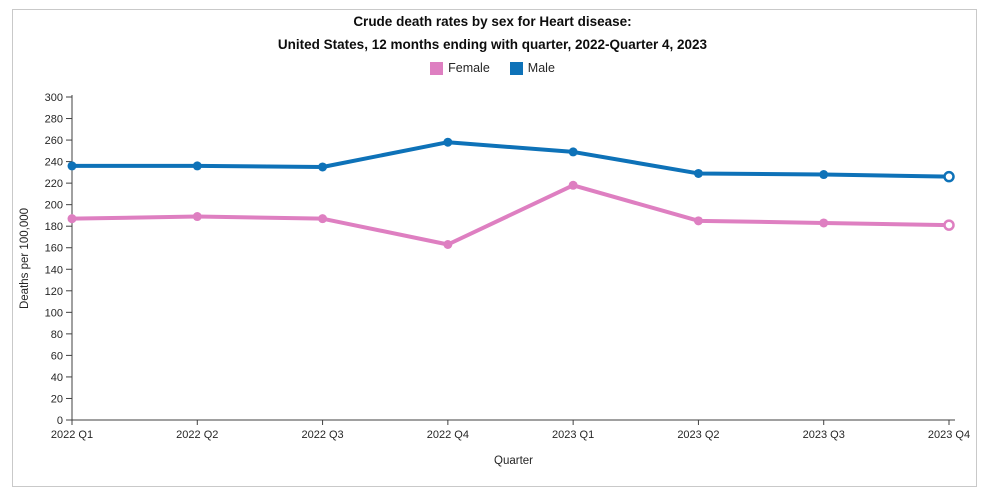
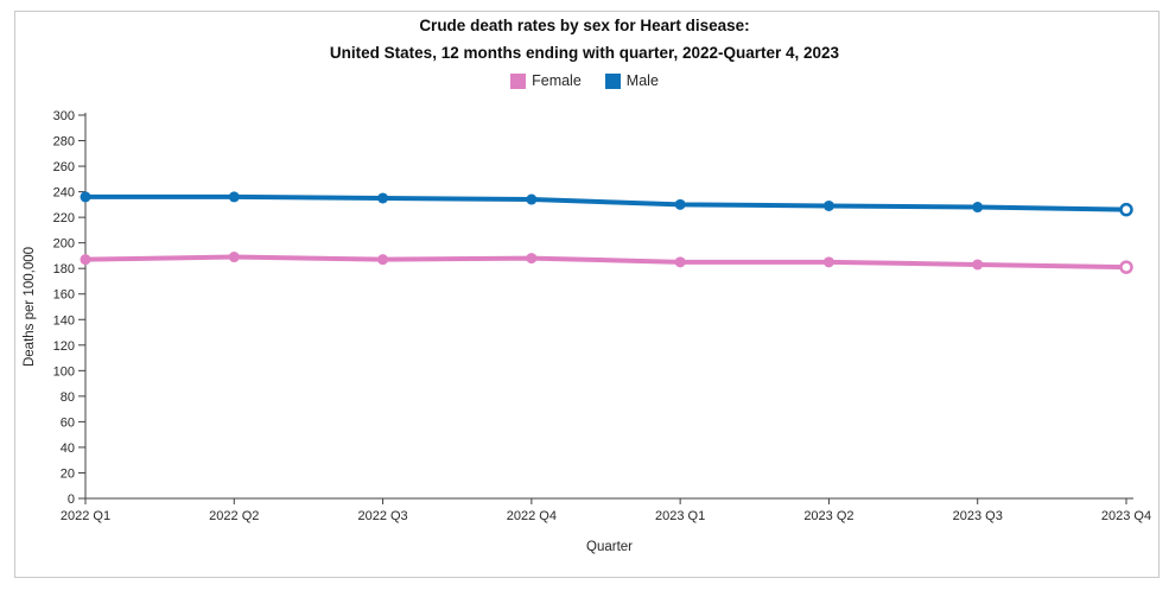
Female/2022 Q4: 163 -> 188
Male/2022 Q4: 258 -> 234
Female/2023 Q1: 218 -> 185
Male/2023 Q1: 249 -> 230
